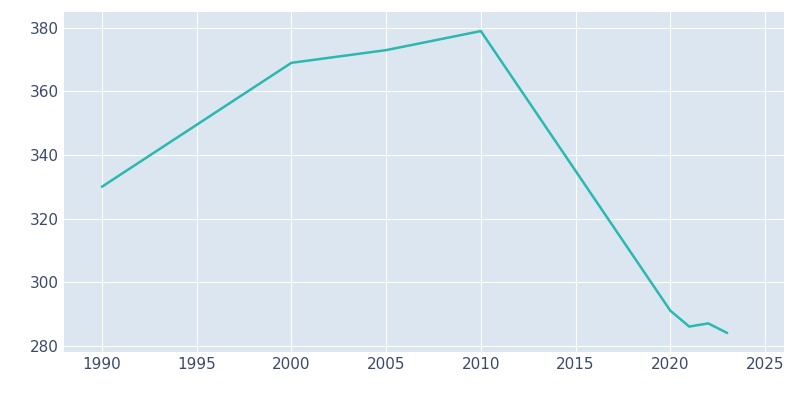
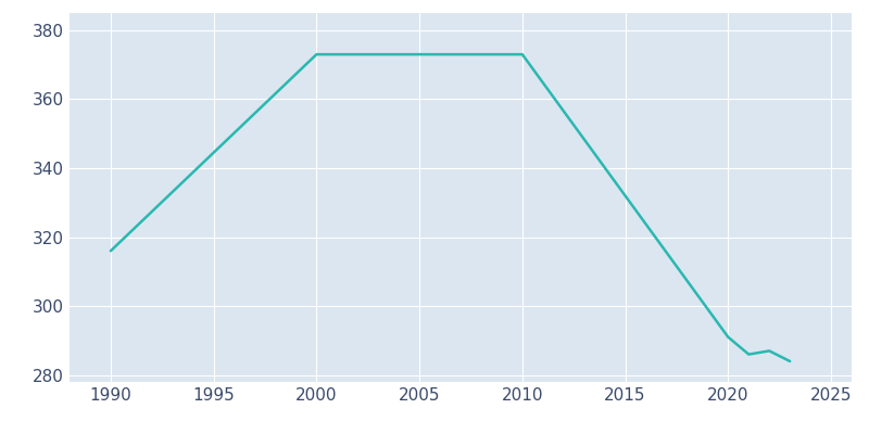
1990: 330 -> 316
2000: 369 -> 373
2010: 379 -> 373
